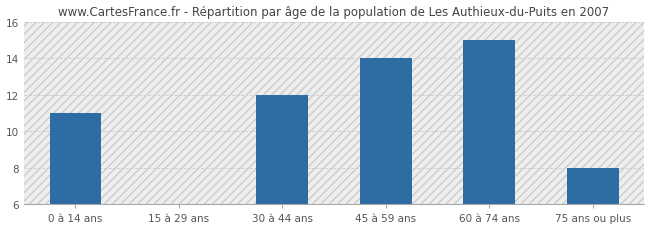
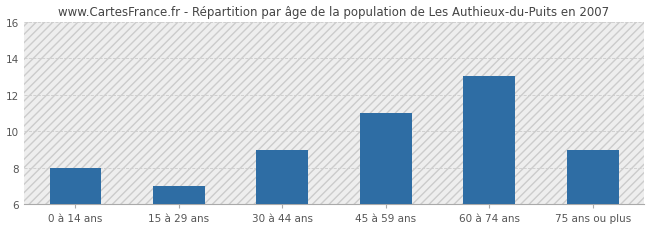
0 à 14 ans: 11 -> 8
15 à 29 ans: 6 -> 7
30 à 44 ans: 12 -> 9
45 à 59 ans: 14 -> 11
60 à 74 ans: 15 -> 13
75 ans ou plus: 8 -> 9
